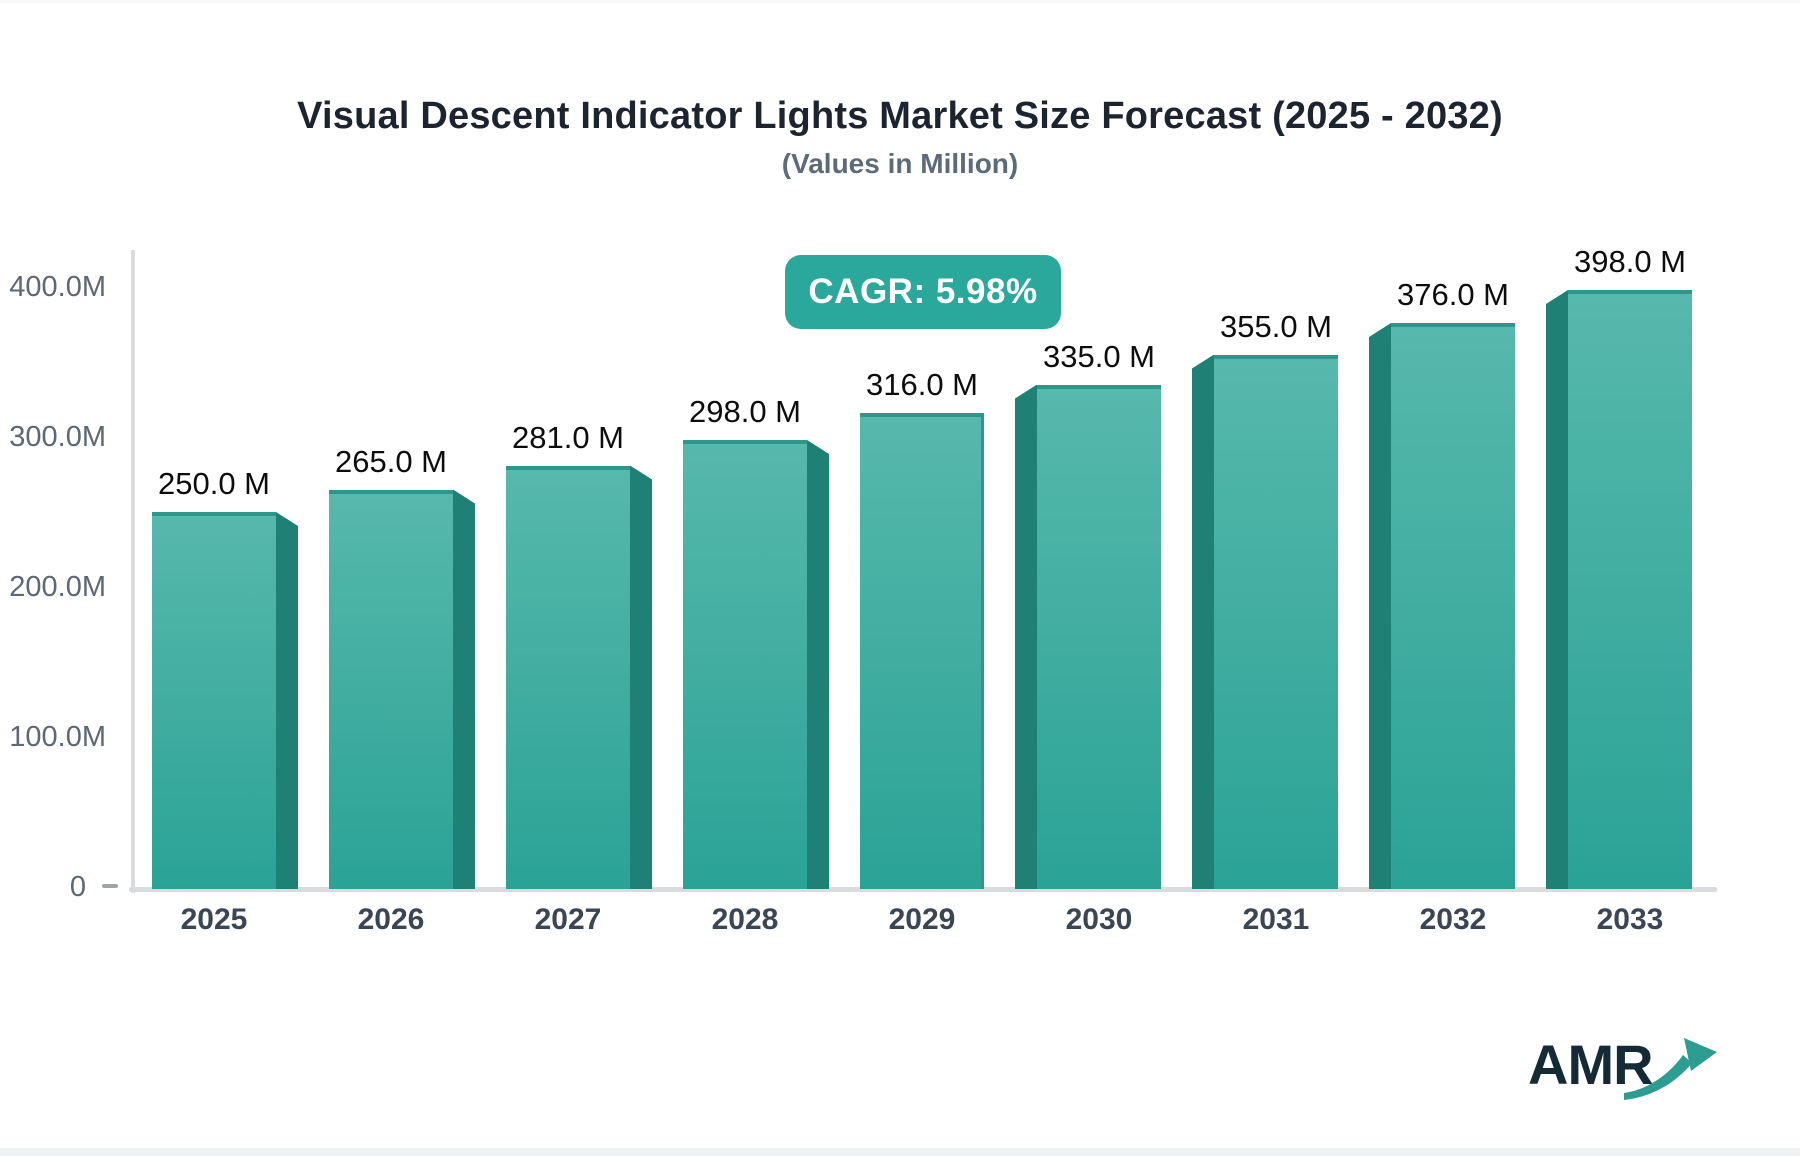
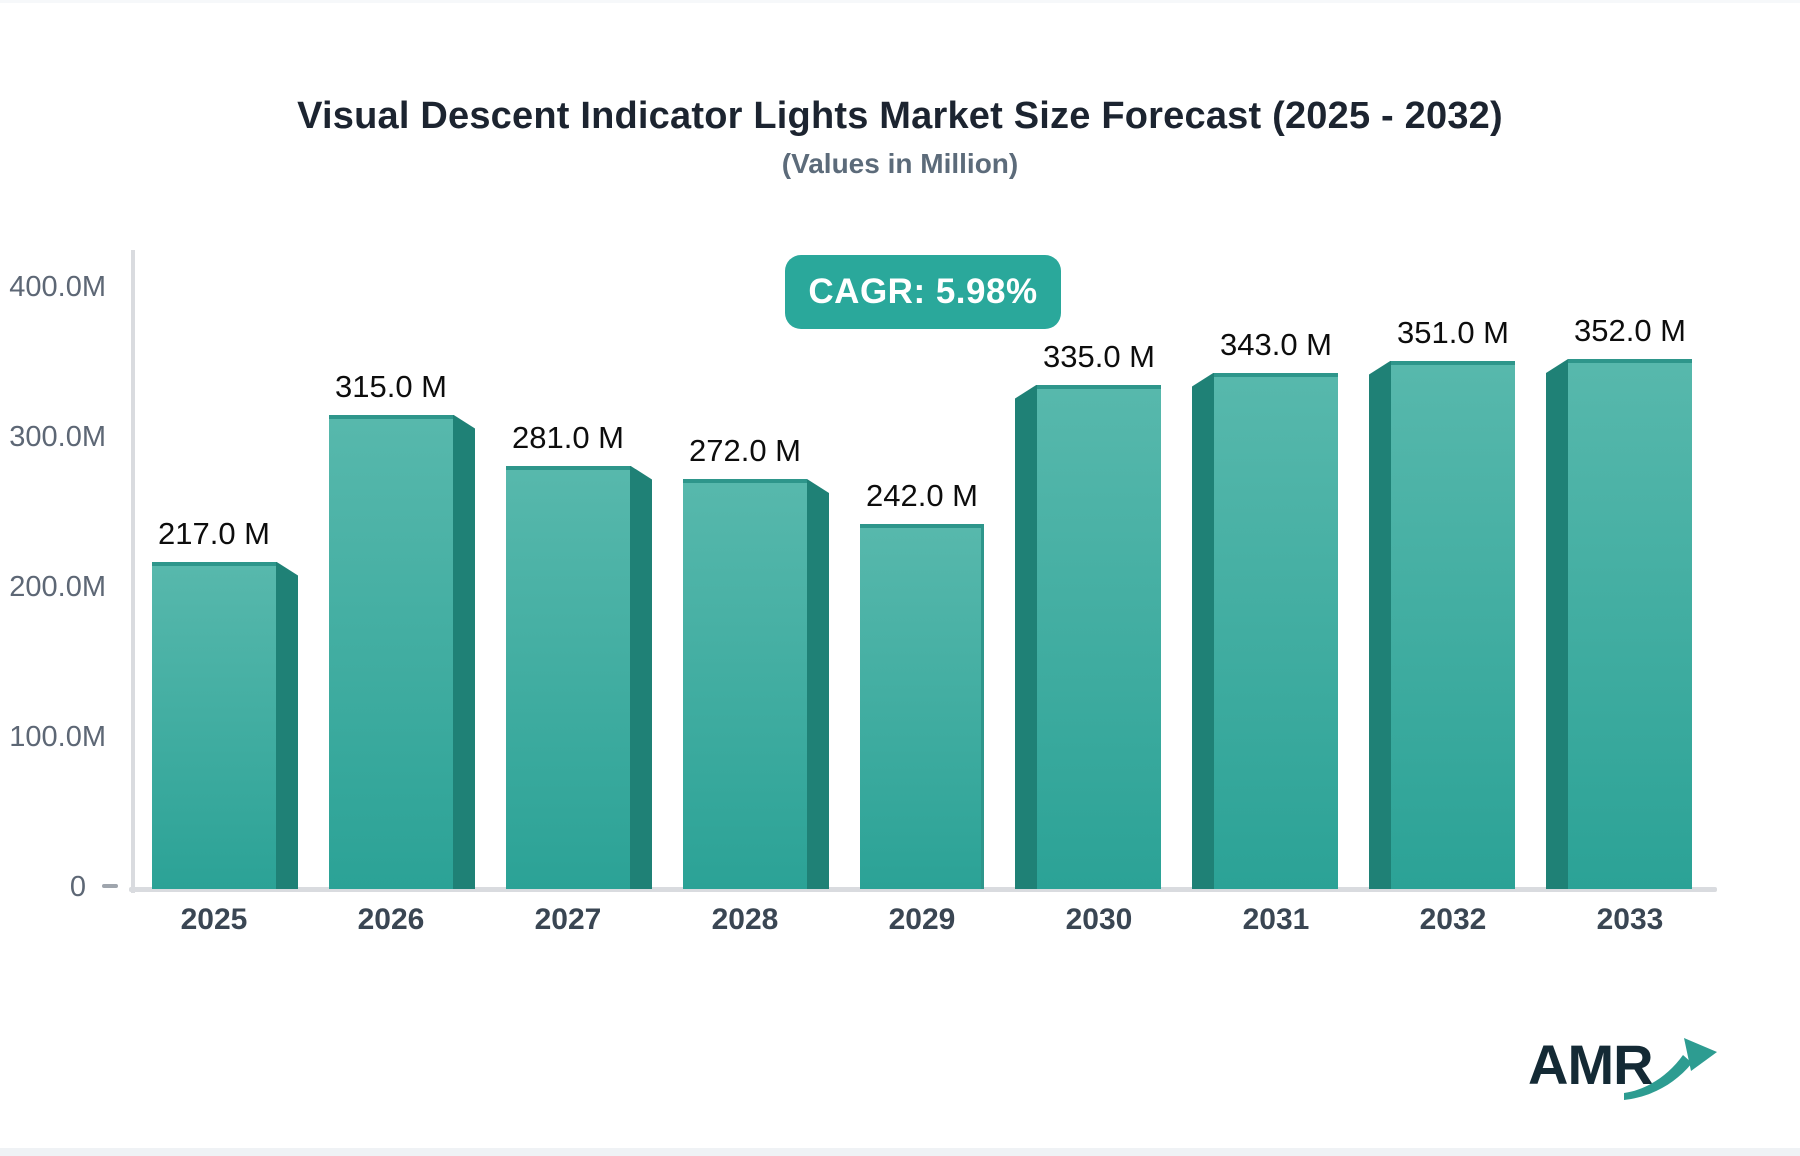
2025: 250.0 -> 217.0
2026: 265.0 -> 315.0
2028: 298.0 -> 272.0
2029: 316.0 -> 242.0
2031: 355.0 -> 343.0
2032: 376.0 -> 351.0
2033: 398.0 -> 352.0
